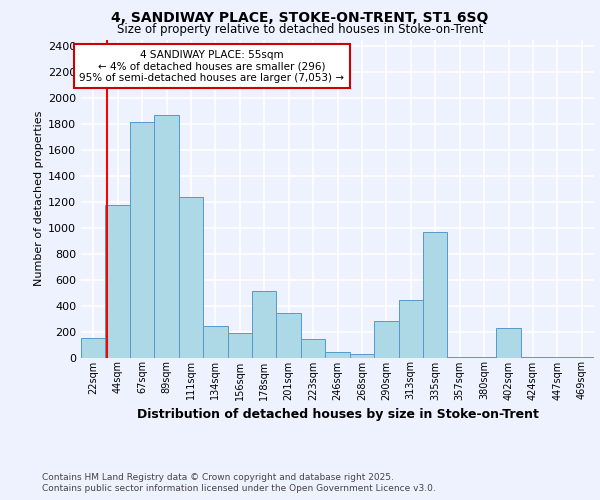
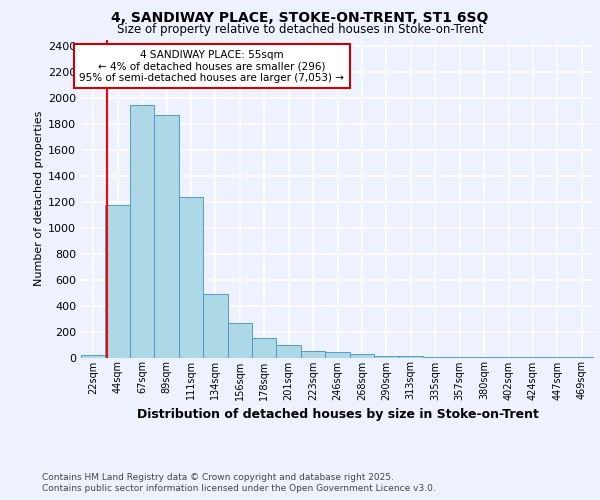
22sqm: 150 -> 20
67sqm: 1820 -> 1950
134sqm: 240 -> 490
156sqm: 190 -> 270
178sqm: 510 -> 150
201sqm: 340 -> 100
223sqm: 140 -> 50
290sqm: 280 -> 10
313sqm: 440 -> 10
335sqm: 970 -> 0
402sqm: 230 -> 0
